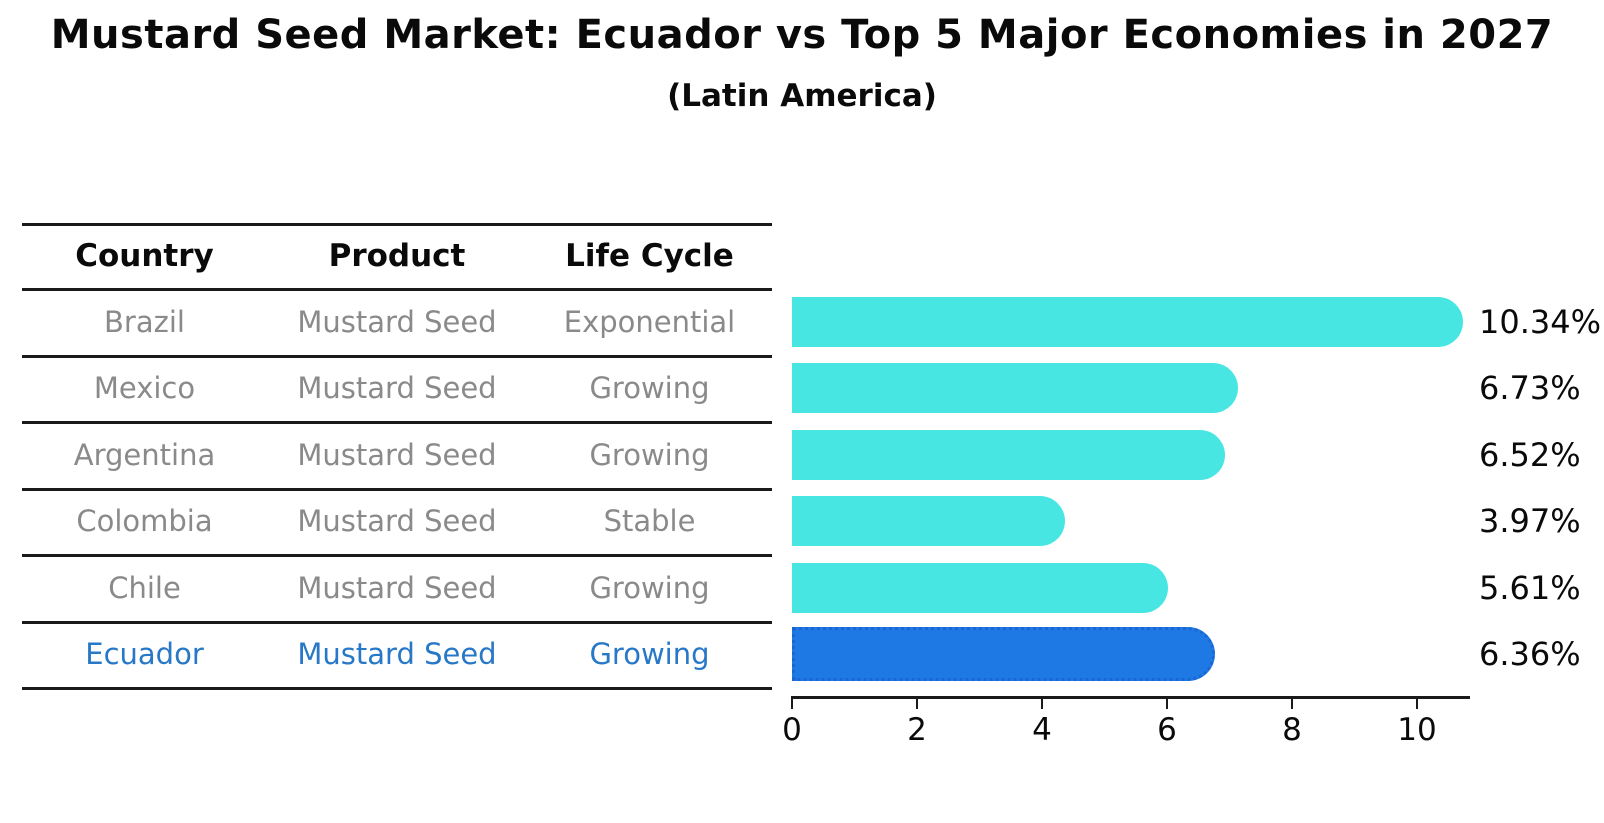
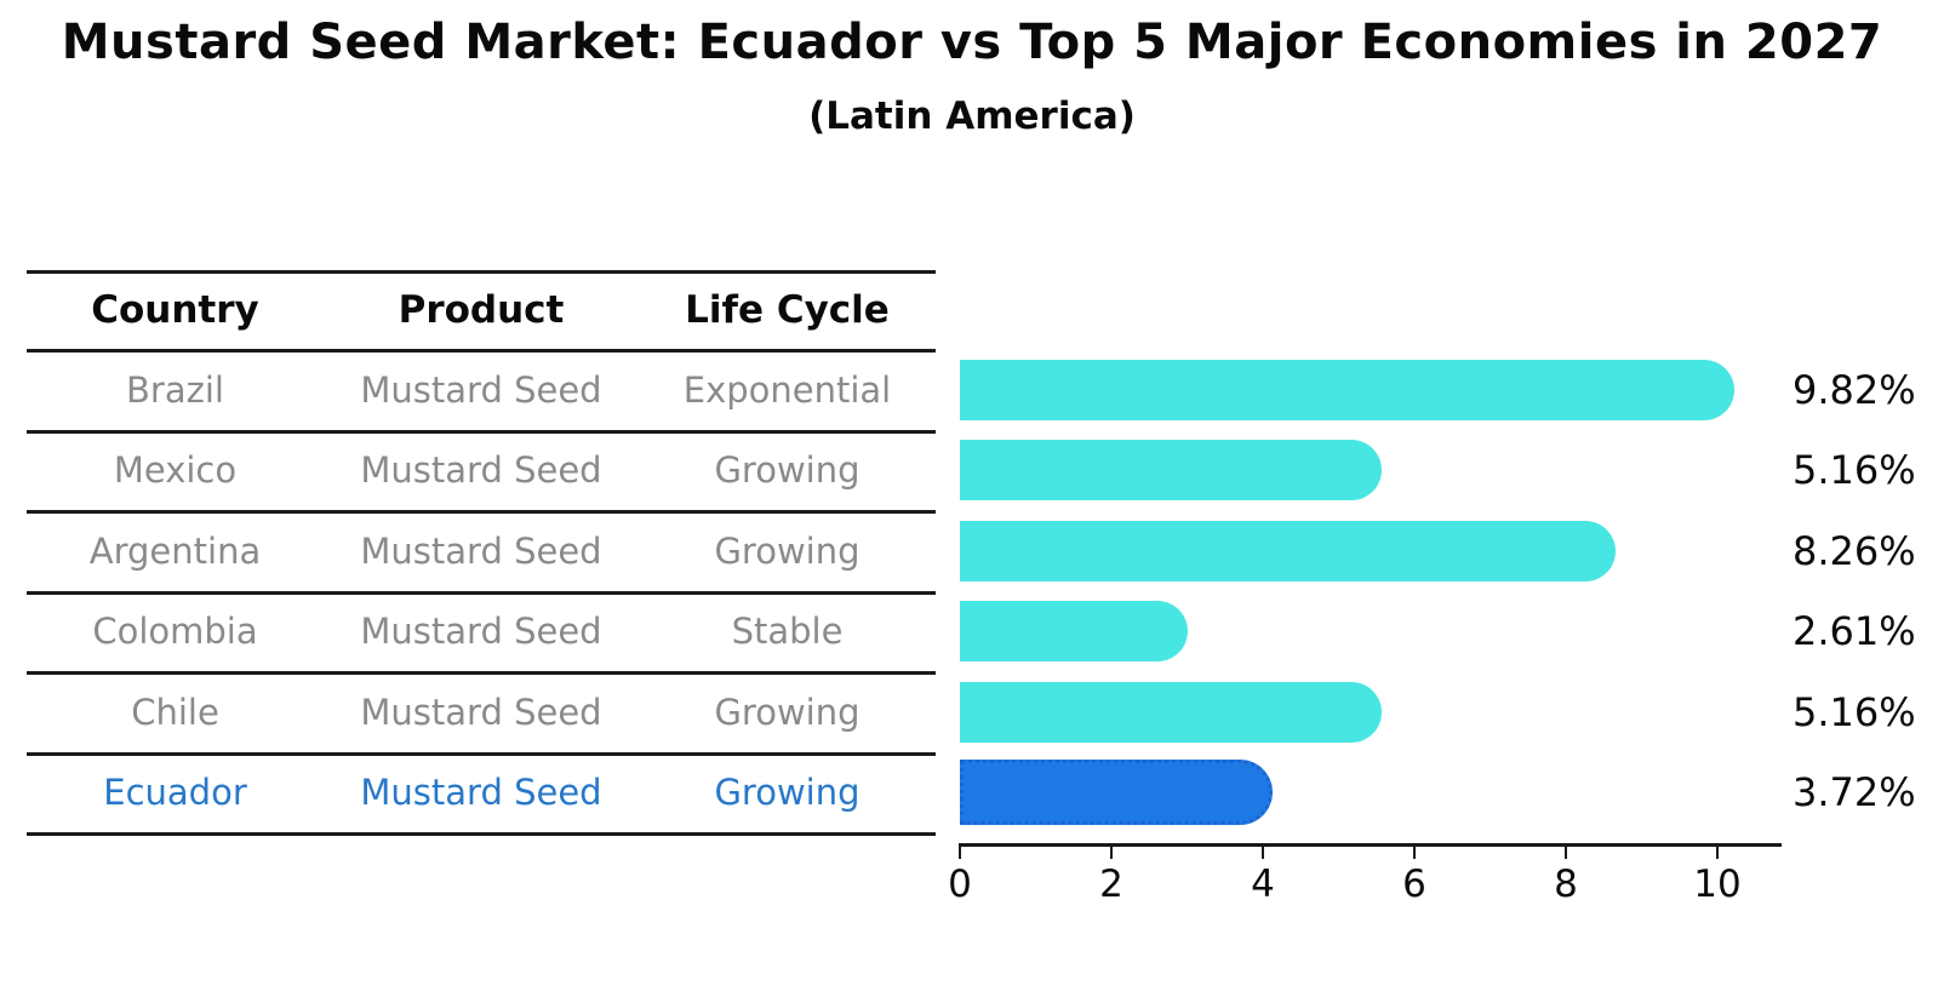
Brazil: 10.34% -> 9.82%
Mexico: 6.73% -> 5.16%
Argentina: 6.52% -> 8.26%
Colombia: 3.97% -> 2.61%
Chile: 5.61% -> 5.16%
Ecuador: 6.36% -> 3.72%
